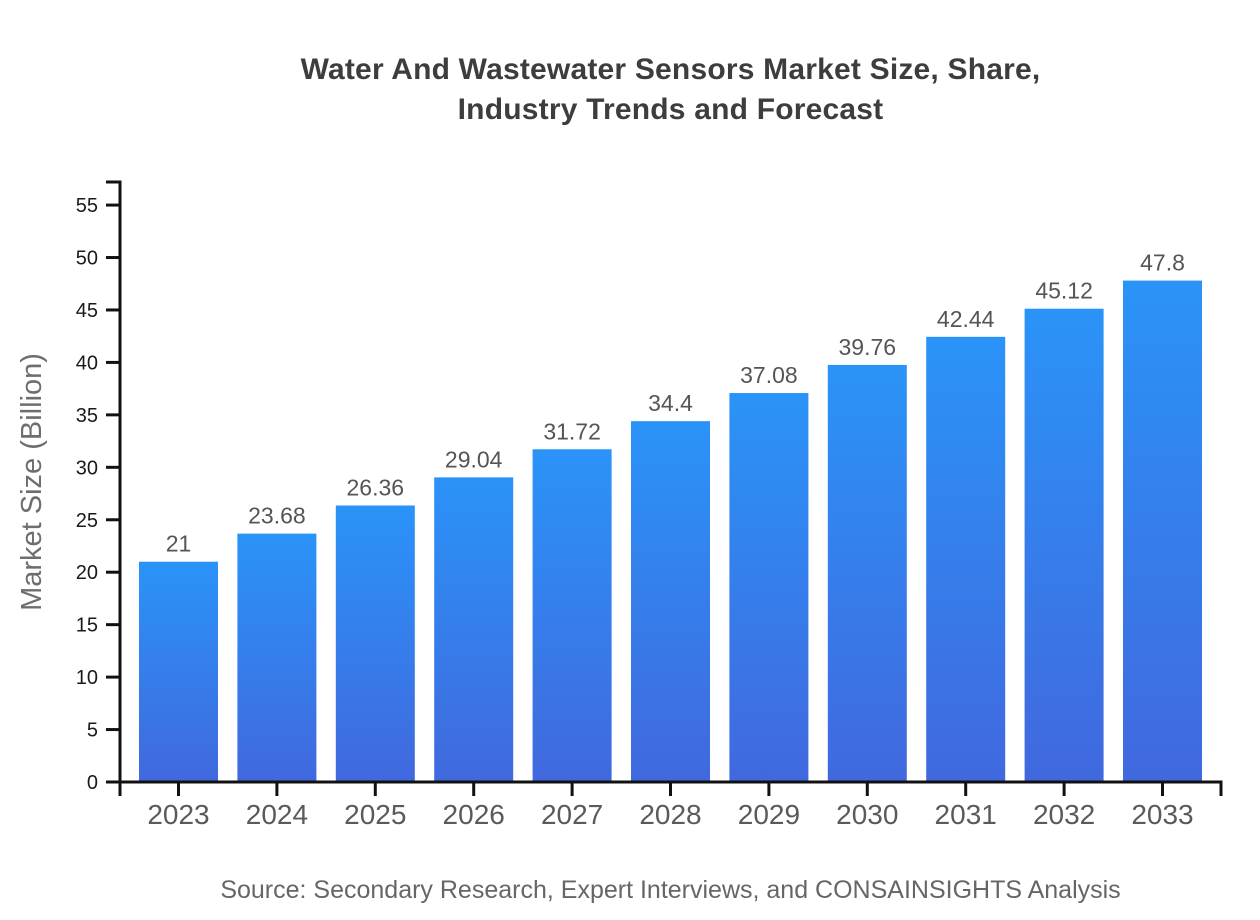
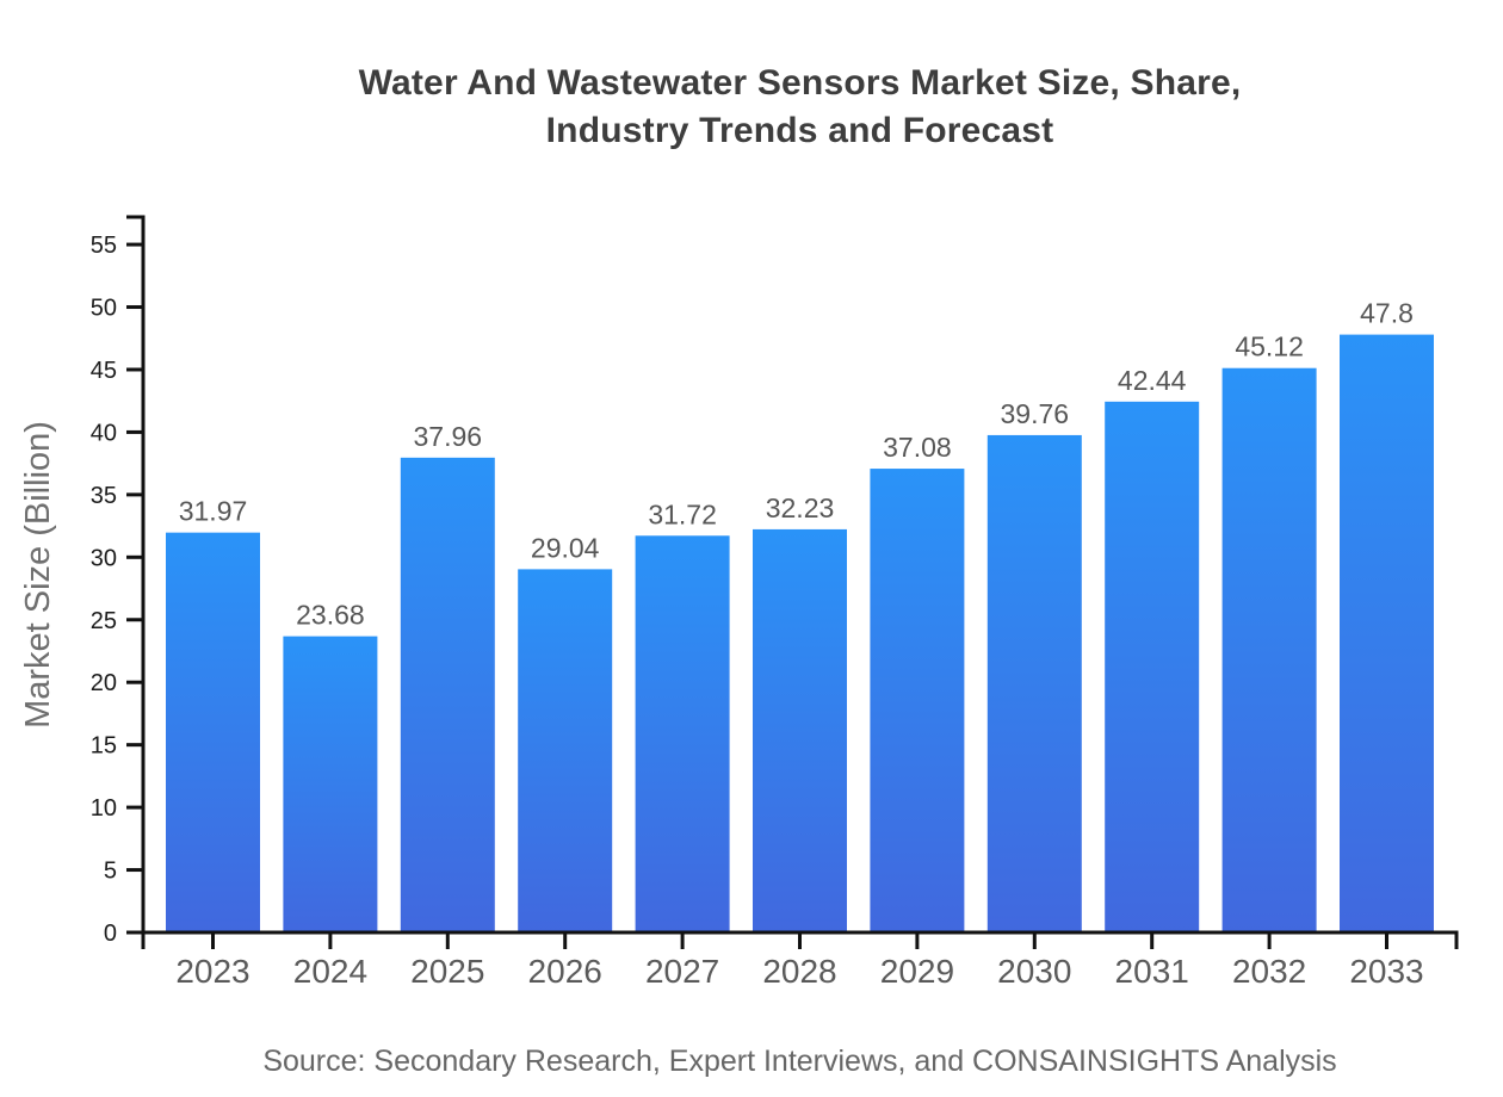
2023: 21 -> 31.97
2025: 26.36 -> 37.96
2028: 34.4 -> 32.23
